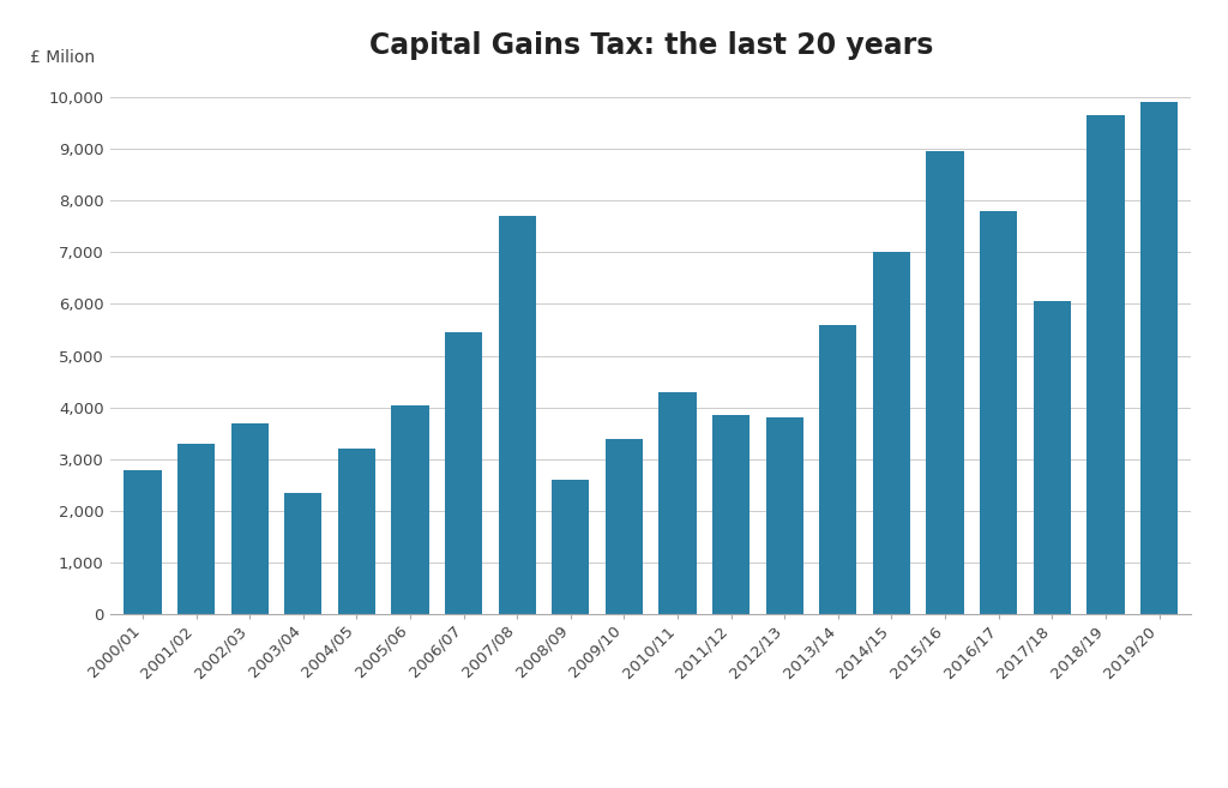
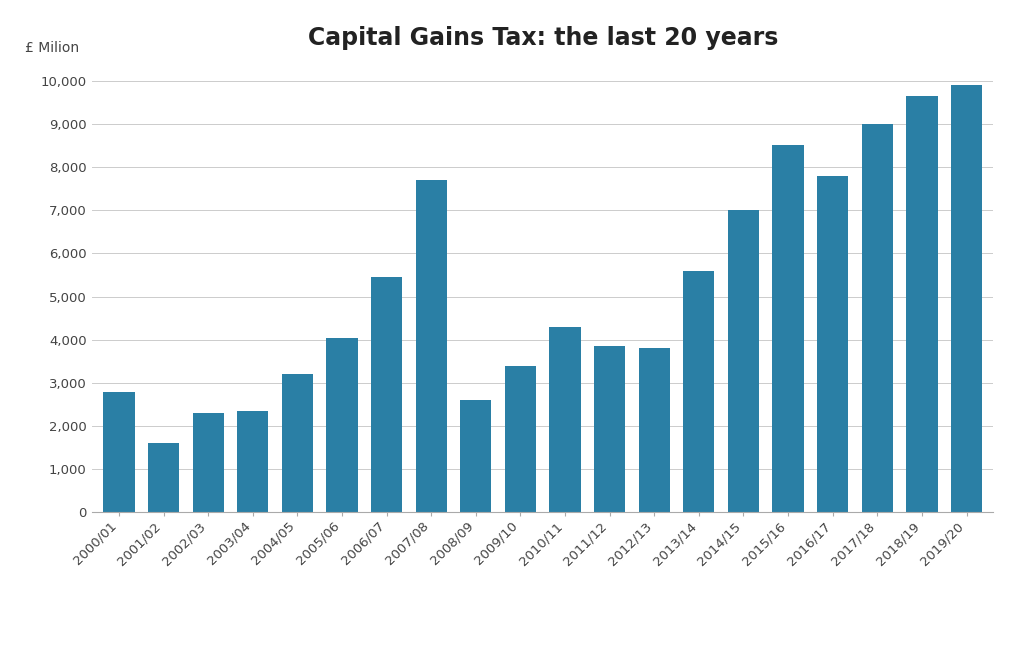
2001/02: 3,300 -> 1,600
2002/03: 3,700 -> 2,300
2015/16: 8,950 -> 8,500
2017/18: 6,050 -> 9,000
